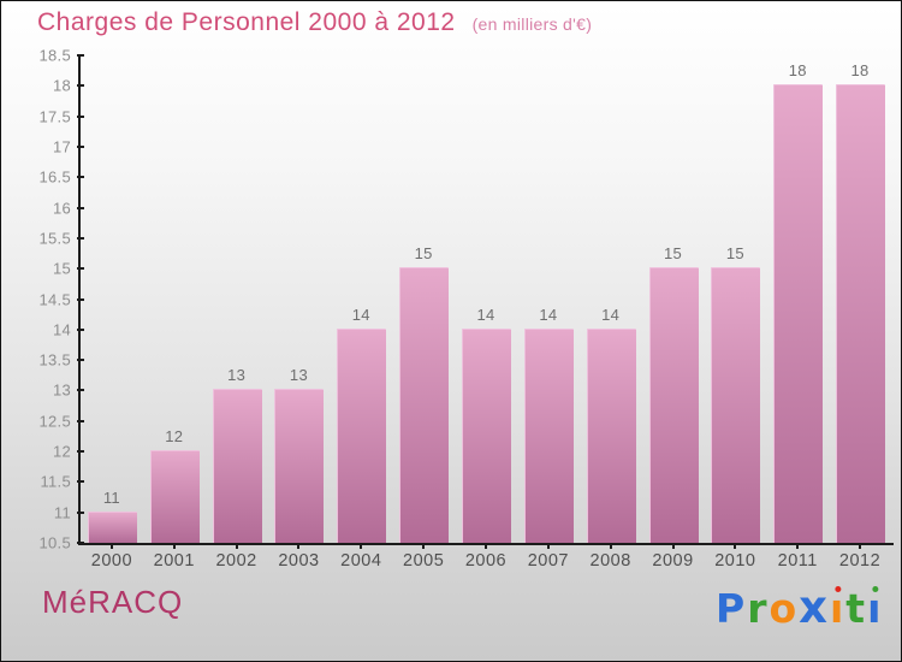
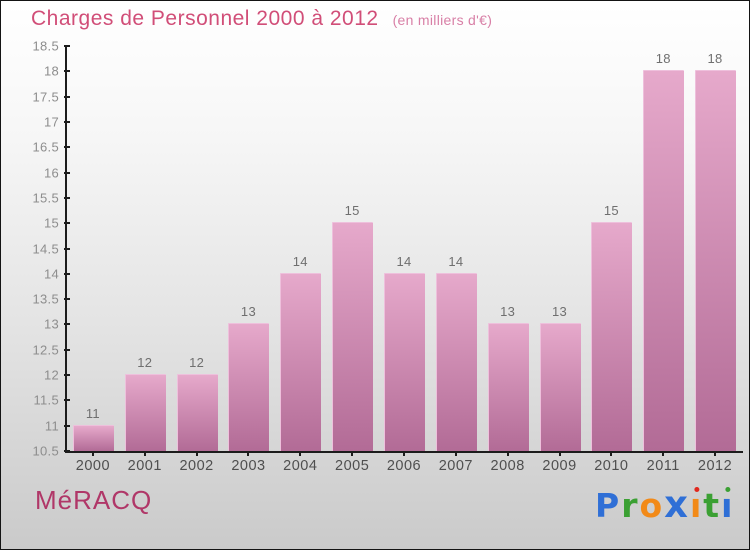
2002: 13 -> 12
2008: 14 -> 13
2009: 15 -> 13
